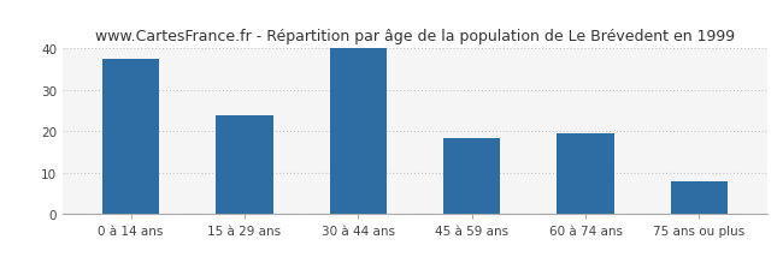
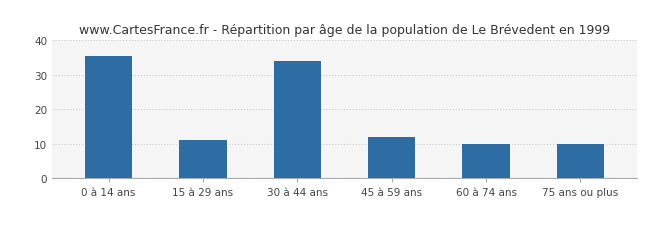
0 à 14 ans: 37.5 -> 35.5
15 à 29 ans: 24.0 -> 11.0
30 à 44 ans: 40.0 -> 34.0
45 à 59 ans: 18.5 -> 12.0
60 à 74 ans: 19.5 -> 10.0
75 ans ou plus: 8.0 -> 10.0
